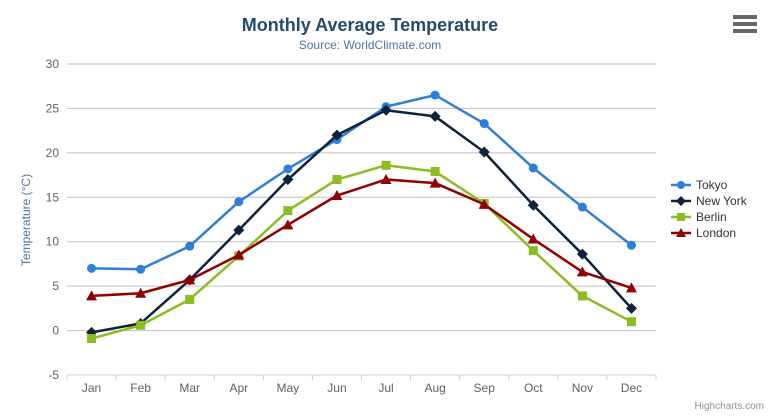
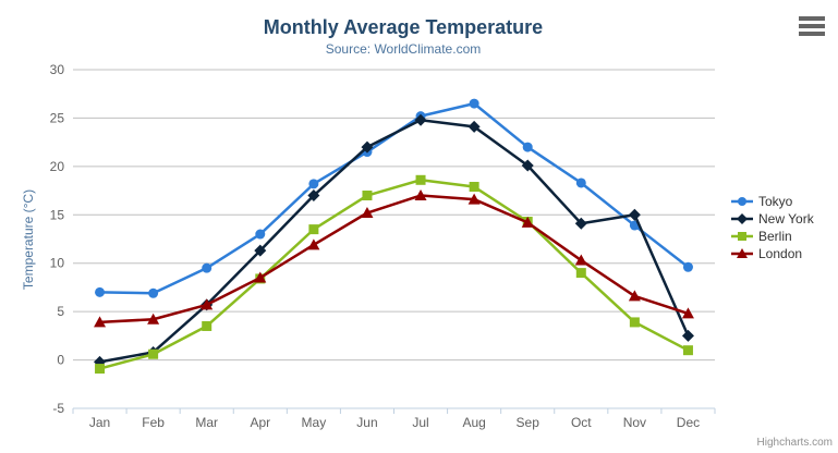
Tokyo/Apr: 14 -> 13
Tokyo/Sep: 23 -> 22
New York/Nov: 9 -> 15
